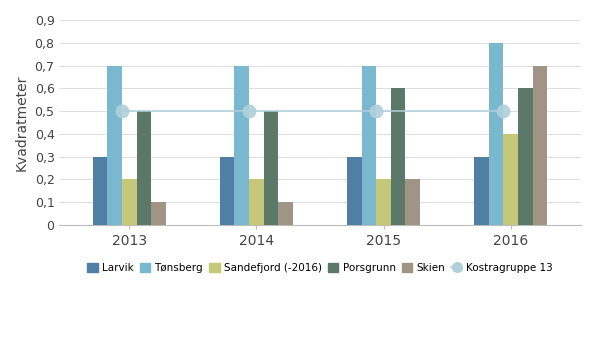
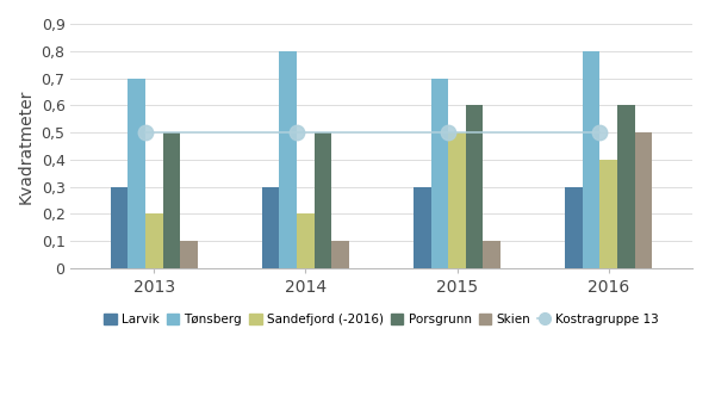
Tønsberg/2014: 0,7 -> 0,8
Sandefjord (-2016)/2015: 0,2 -> 0,5
Skien/2015: 0,2 -> 0,1
Skien/2016: 0,7 -> 0,5
